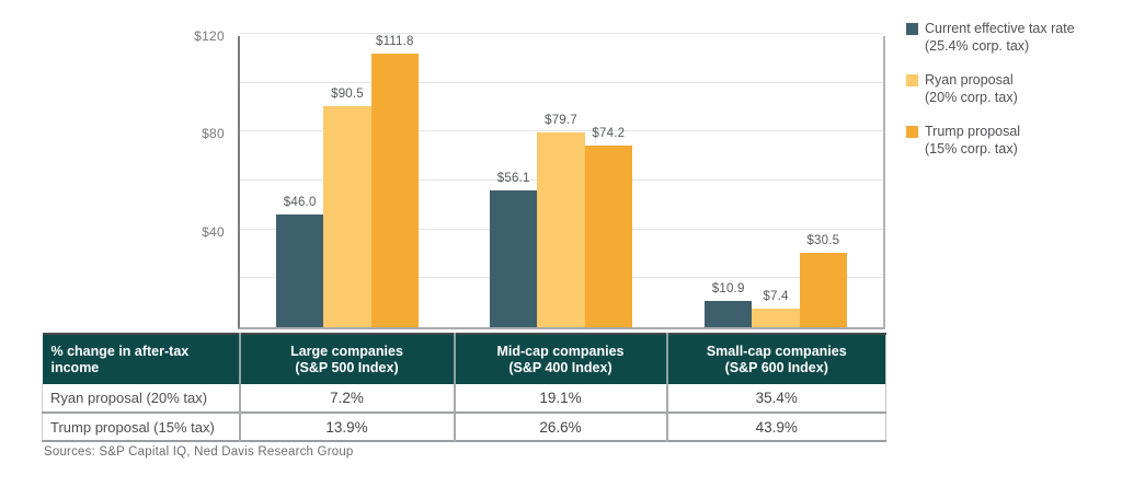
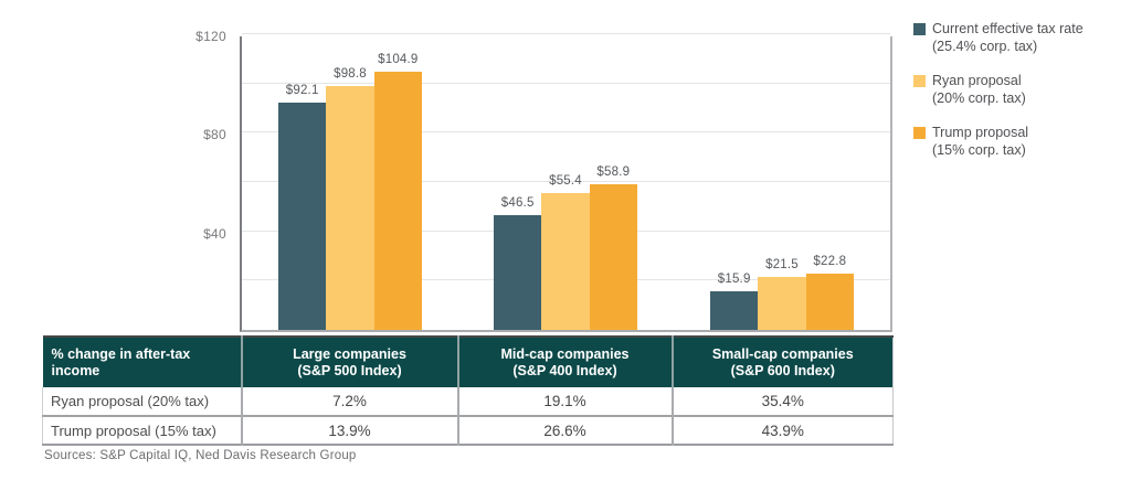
Current effective tax rate (25.4% corp. tax)/Large companies (S&P 500 Index): $46.0 -> $92.1
Ryan proposal (20% corp. tax)/Large companies (S&P 500 Index): $90.5 -> $98.8
Trump proposal (15% corp. tax)/Large companies (S&P 500 Index): $111.8 -> $104.9
Current effective tax rate (25.4% corp. tax)/Mid-cap companies (S&P 400 Index): $56.1 -> $46.5
Ryan proposal (20% corp. tax)/Mid-cap companies (S&P 400 Index): $79.7 -> $55.4
Trump proposal (15% corp. tax)/Mid-cap companies (S&P 400 Index): $74.2 -> $58.9
Current effective tax rate (25.4% corp. tax)/Small-cap companies (S&P 600 Index): $10.9 -> $15.9
Ryan proposal (20% corp. tax)/Small-cap companies (S&P 600 Index): $7.4 -> $21.5
Trump proposal (15% corp. tax)/Small-cap companies (S&P 600 Index): $30.5 -> $22.8
